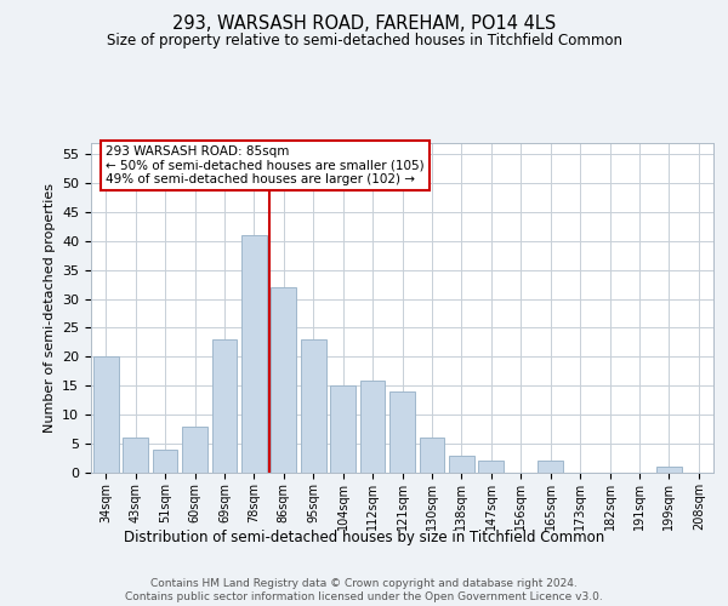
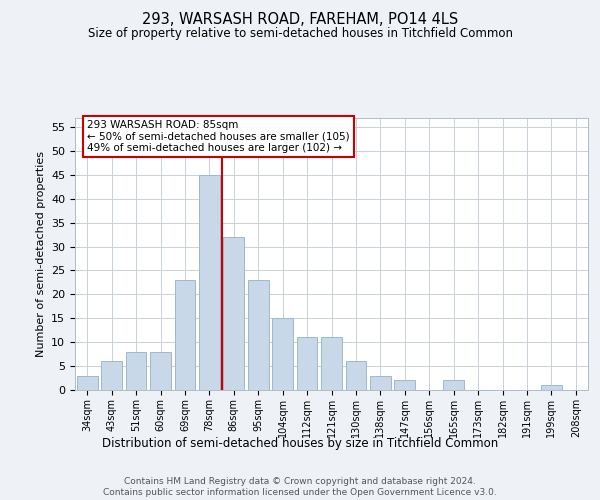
34sqm: 20 -> 3
51sqm: 4 -> 8
78sqm: 41 -> 45
112sqm: 16 -> 11
121sqm: 14 -> 11
